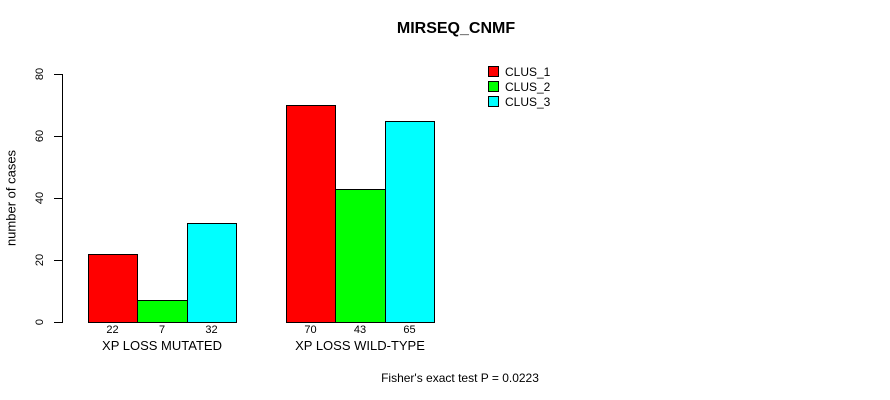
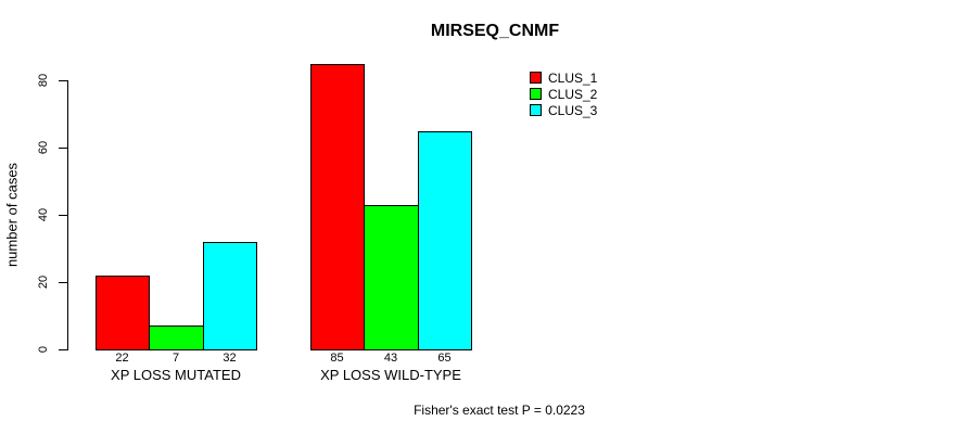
CLUS_1/XP LOSS WILD-TYPE: 70 -> 85
